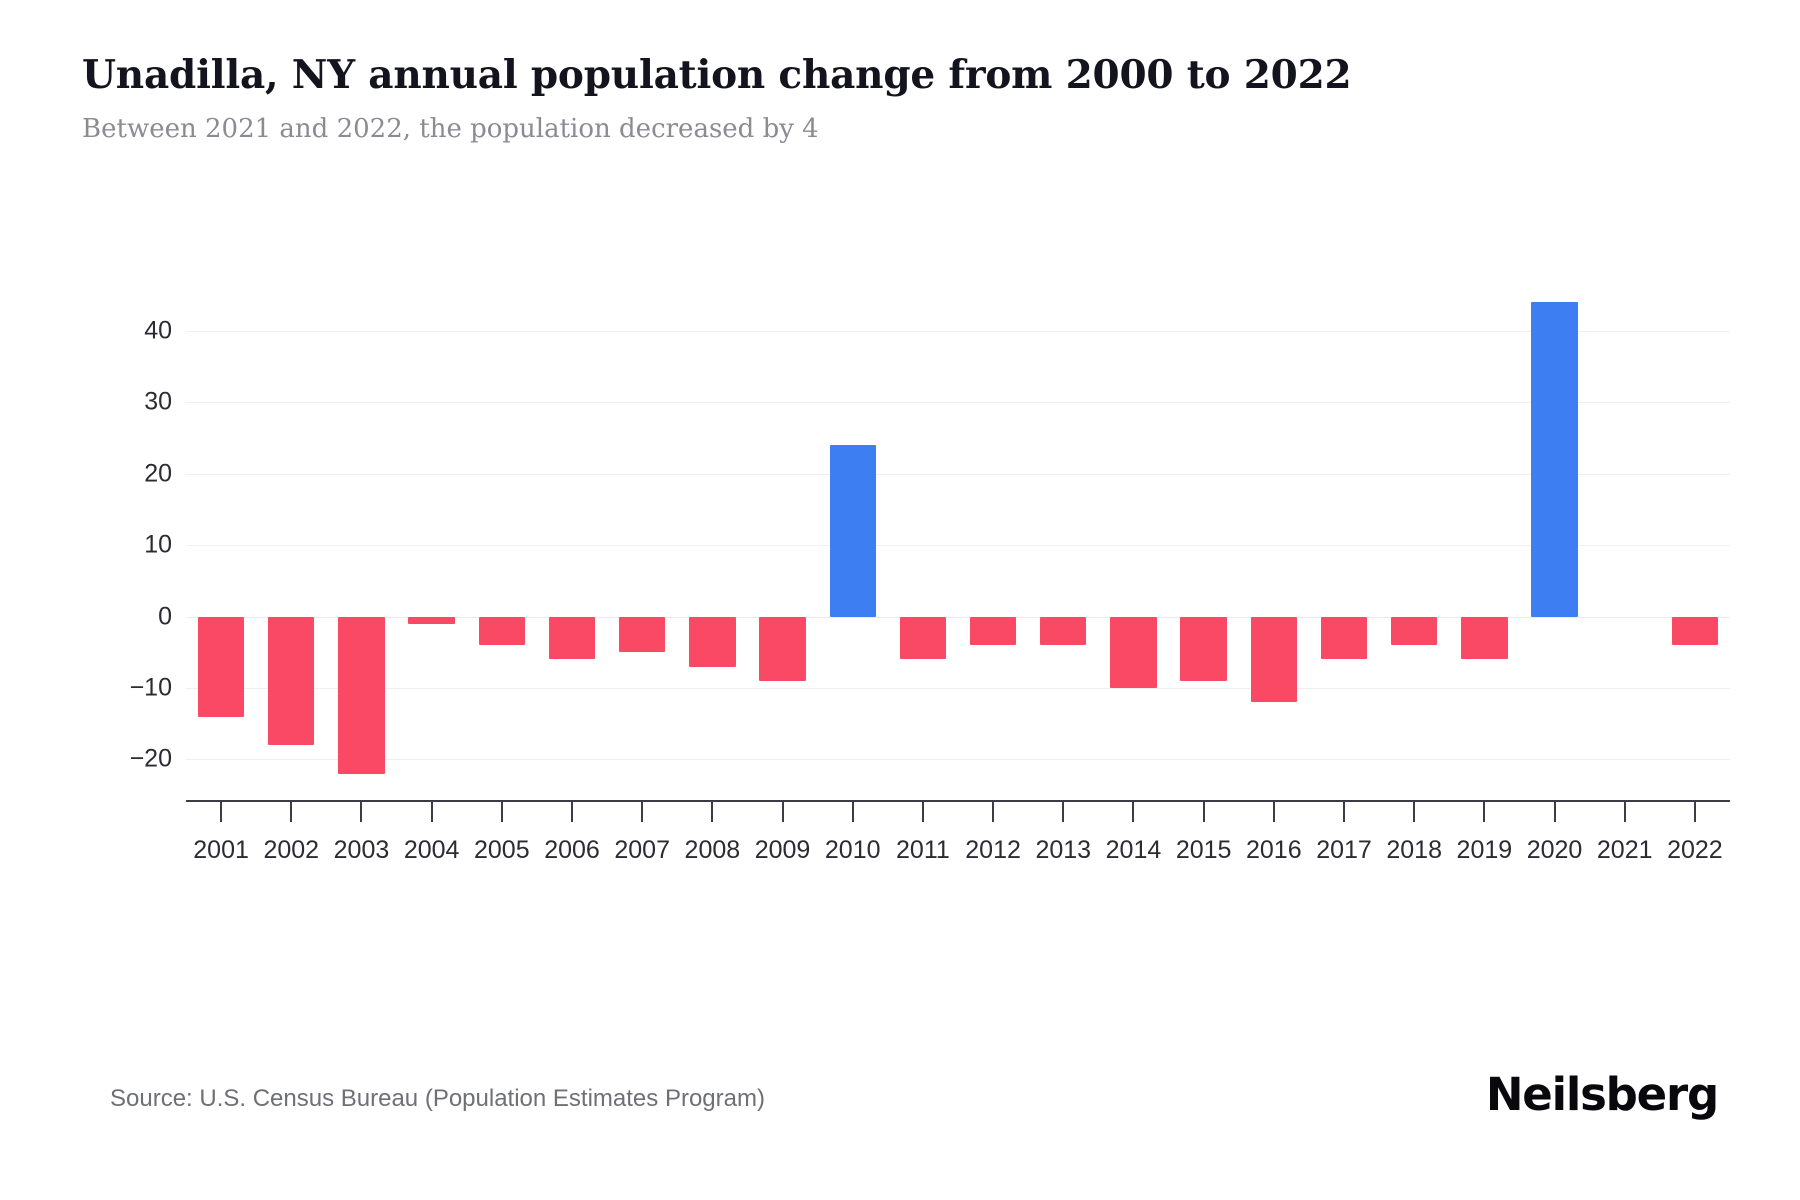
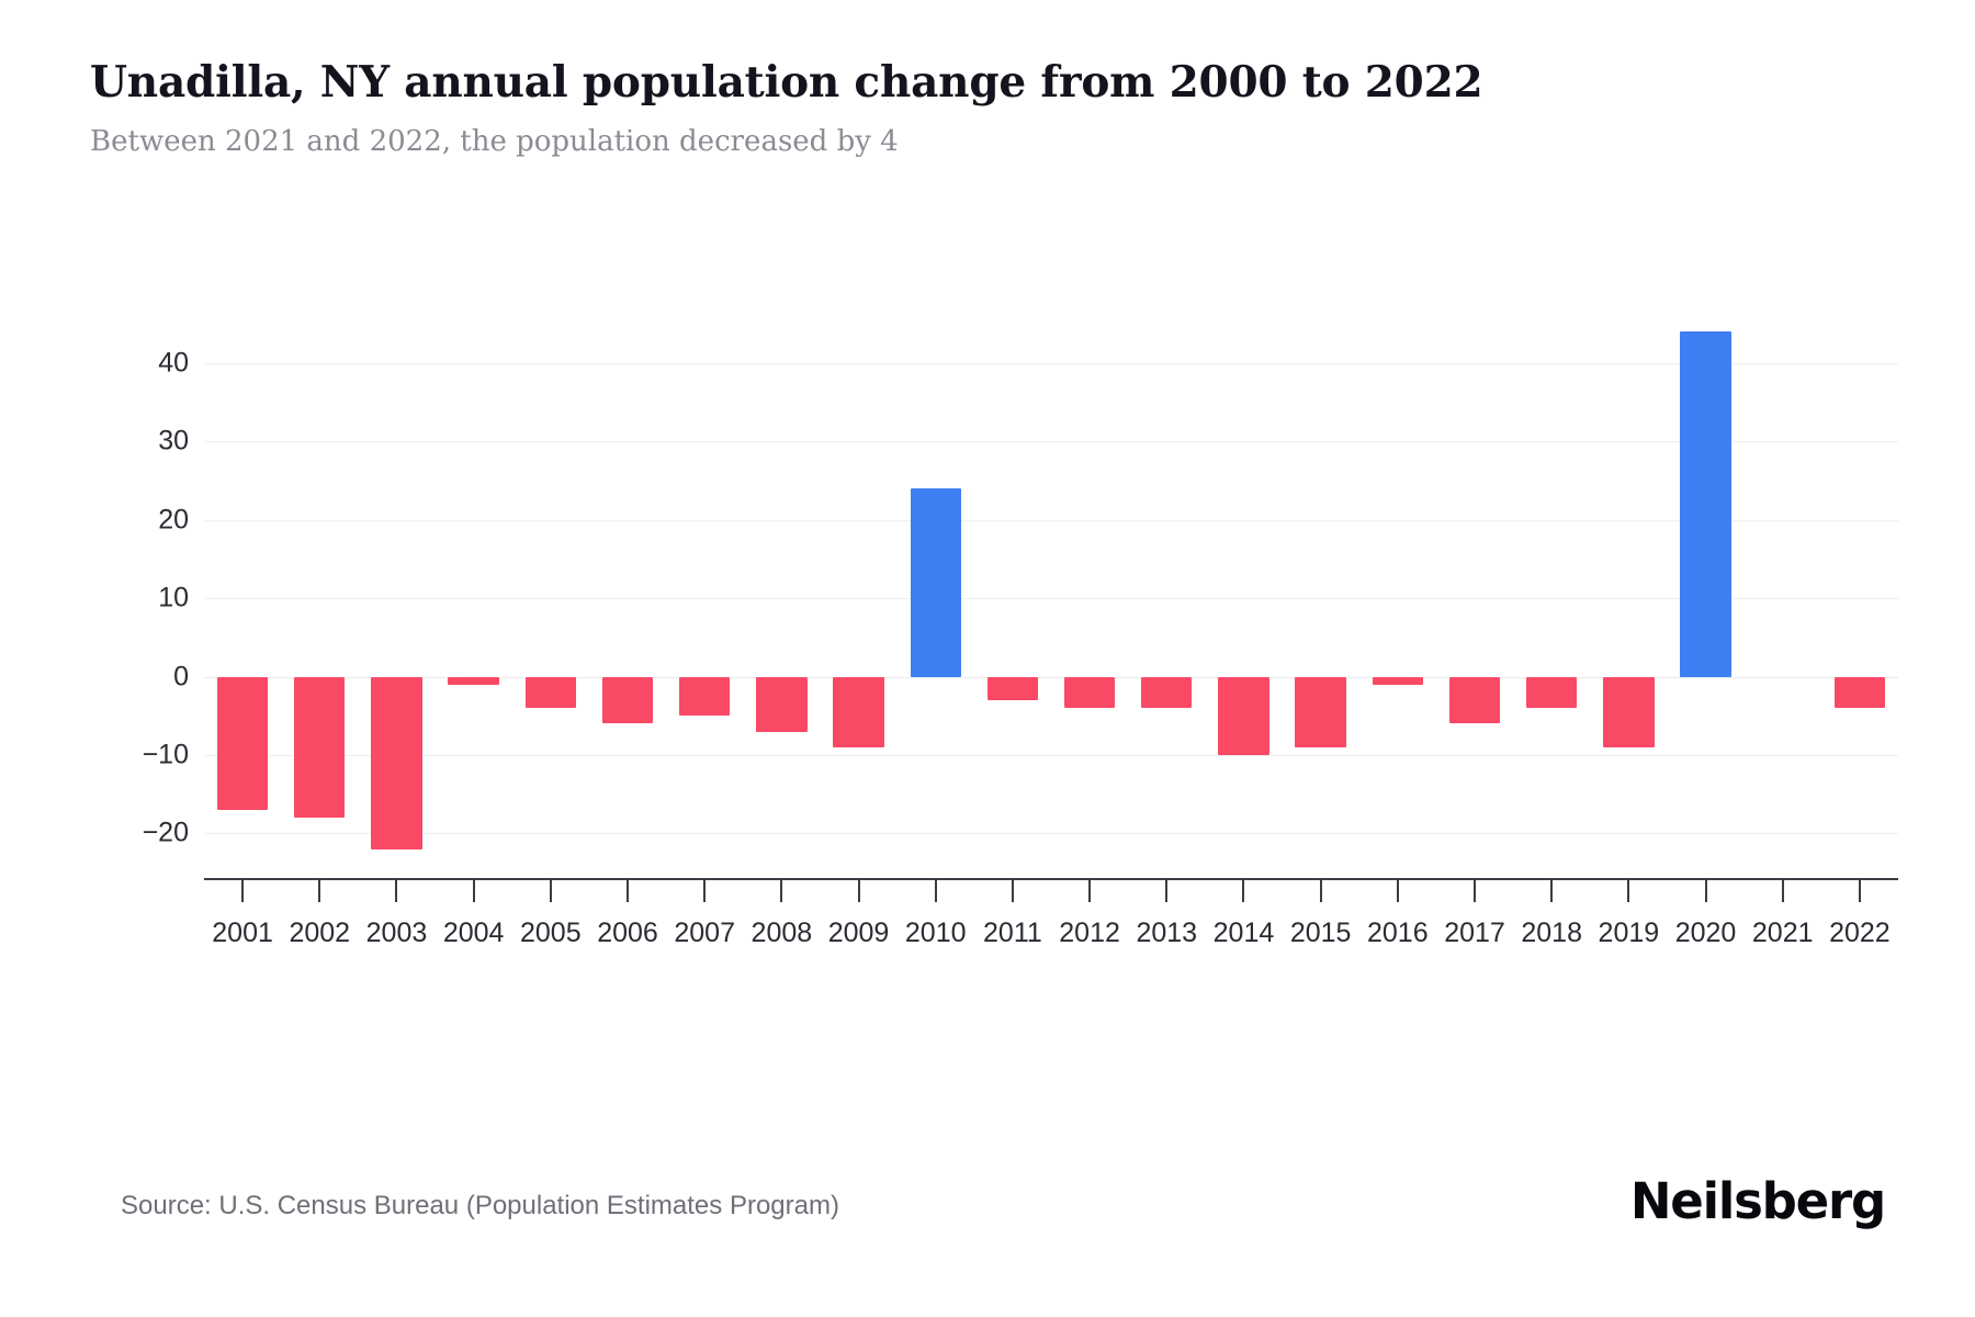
2001: -14 -> -17
2011: -6 -> -3
2016: -12 -> -1
2019: -6 -> -9
